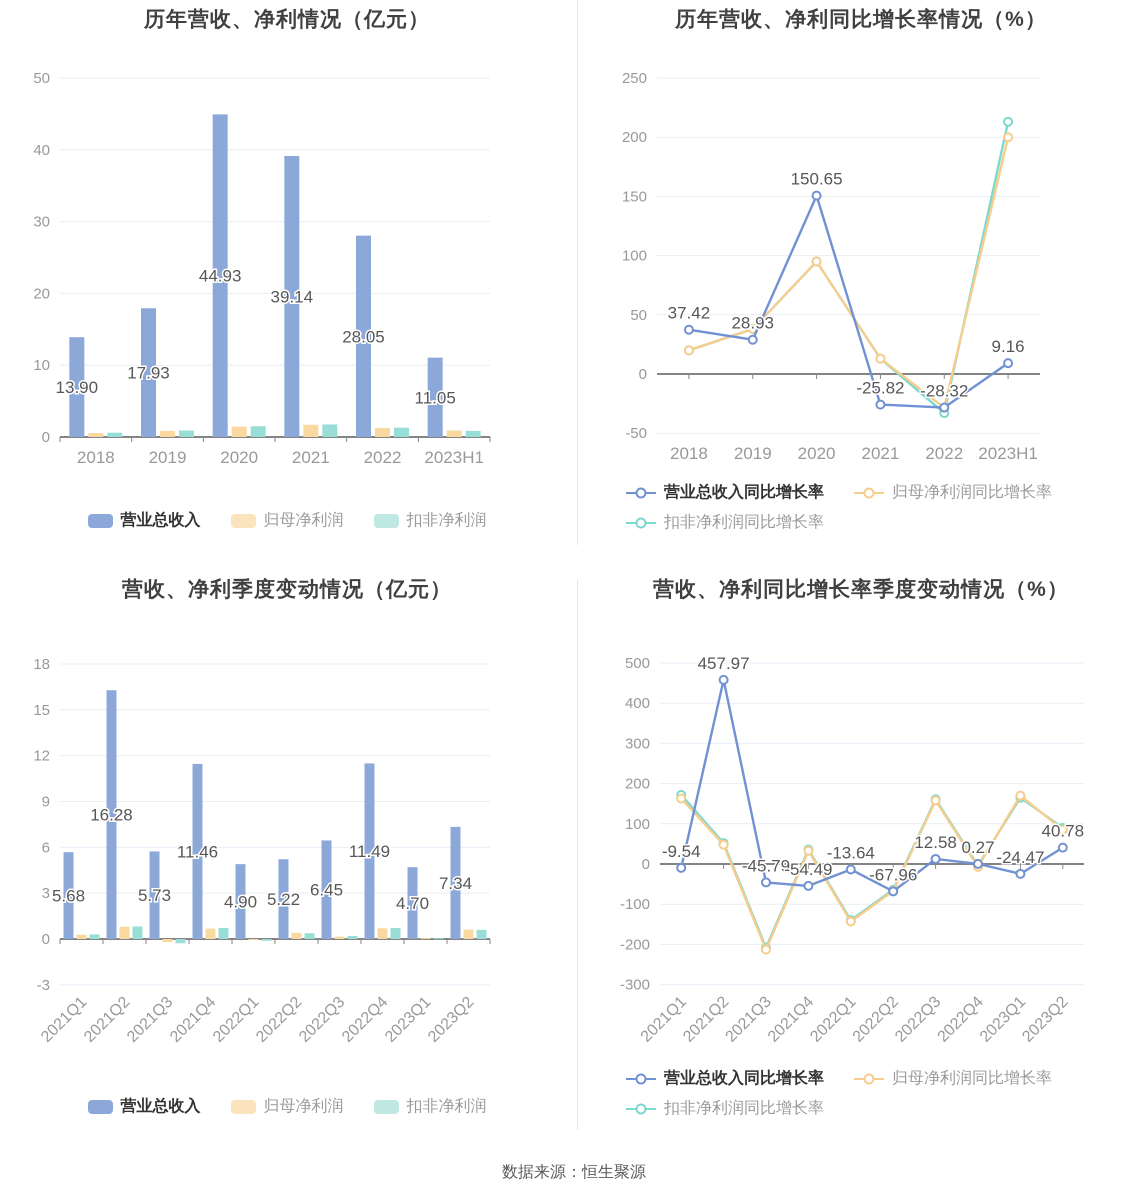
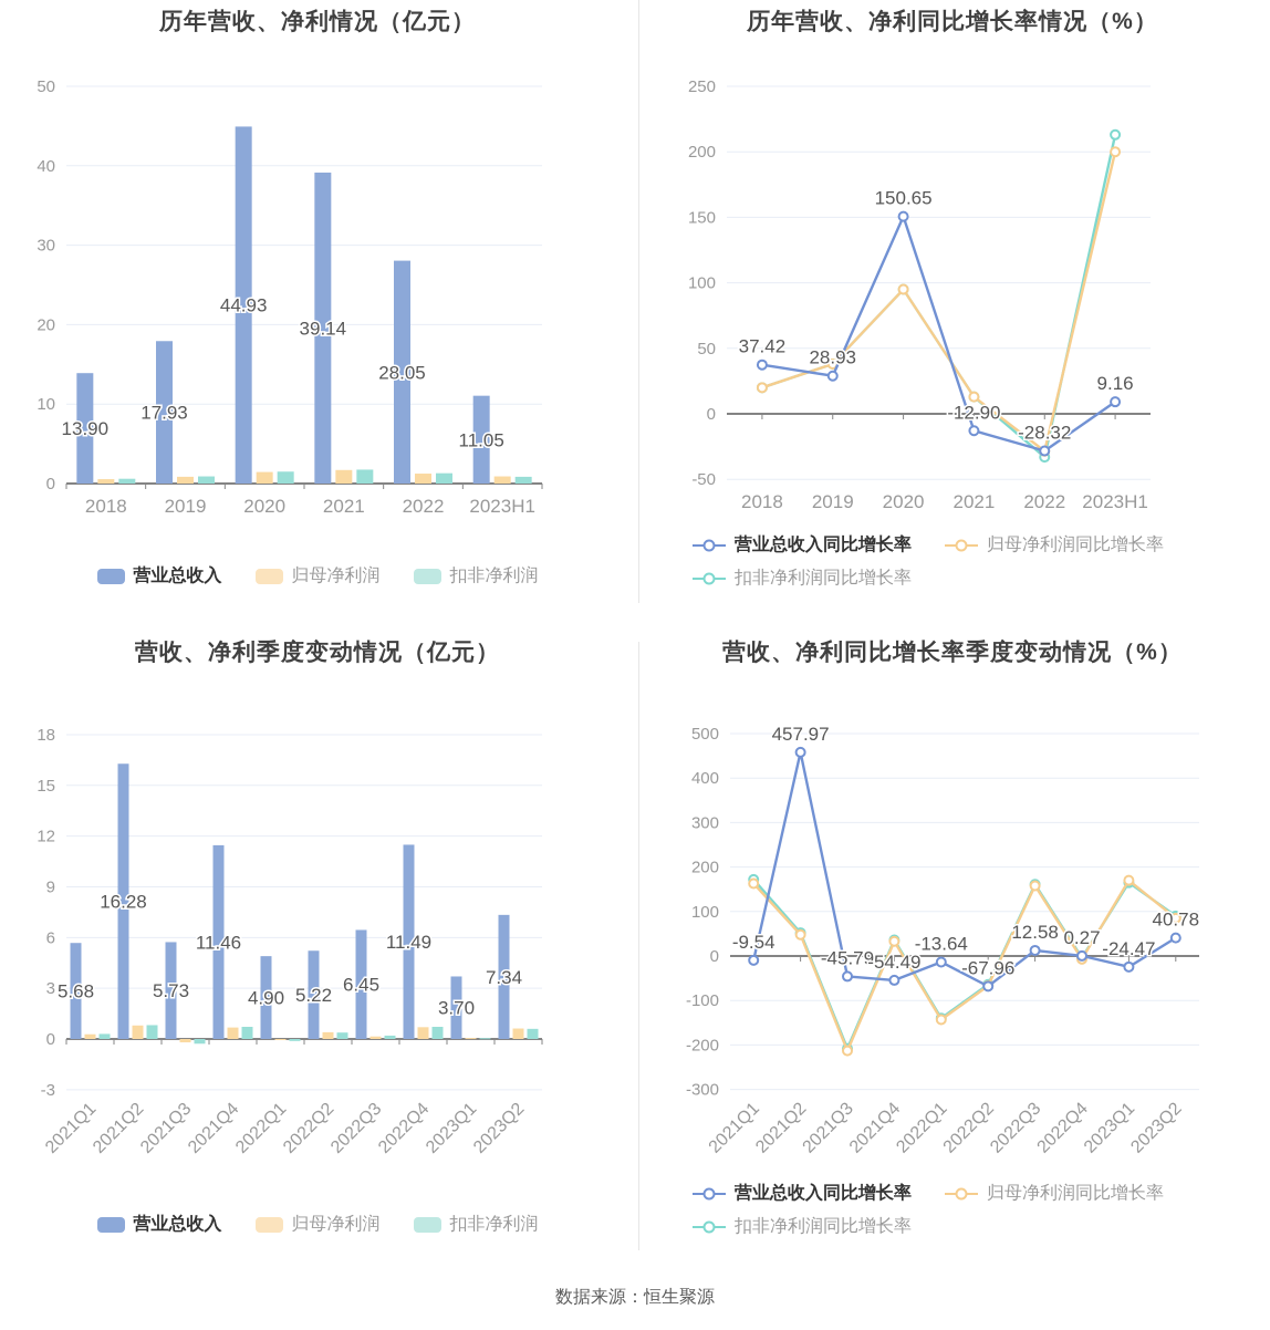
历年营收、净利同比增长率情况（%）/营业总收入同比增长率/2021: -25.82 -> -12.90
营收、净利季度变动情况（亿元）/营业总收入/2023Q1: 4.70 -> 3.70
